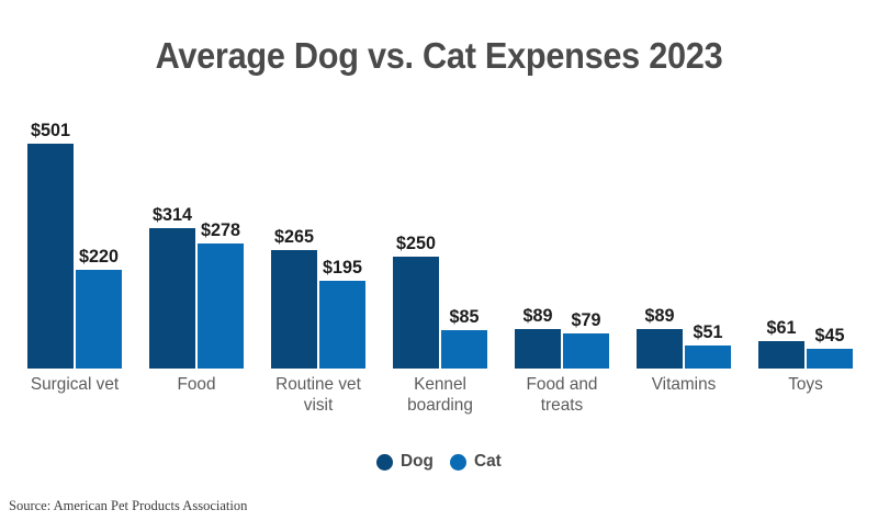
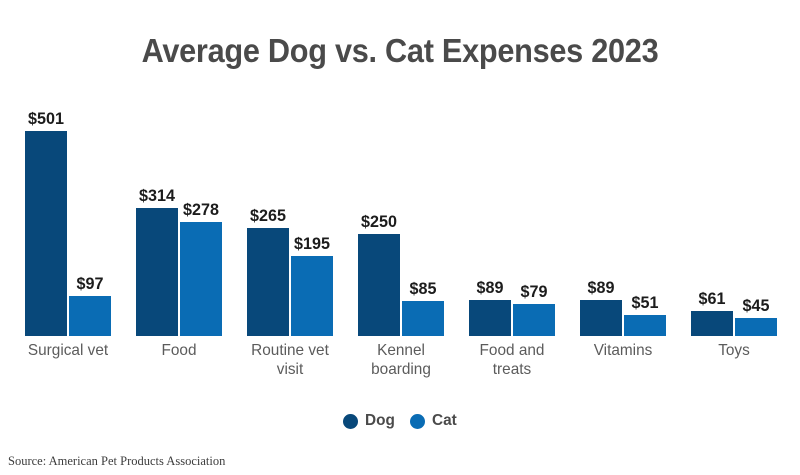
Cat/Surgical vet: $220 -> $97
